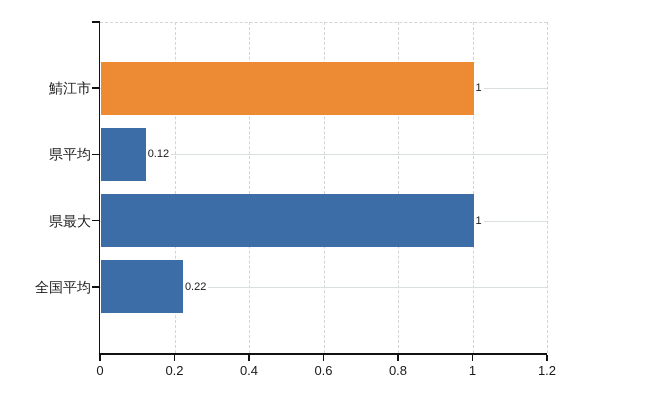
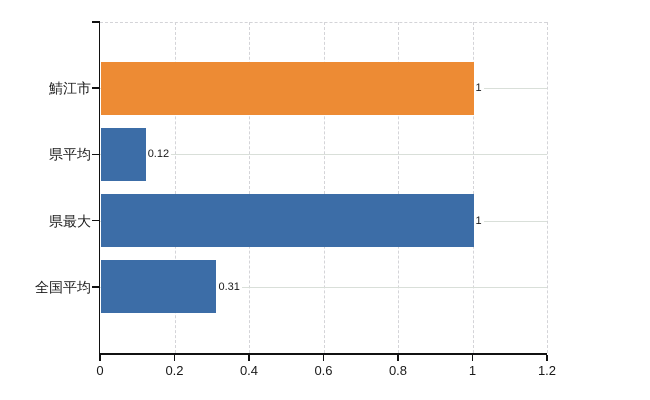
全国平均: 0.22 -> 0.31
